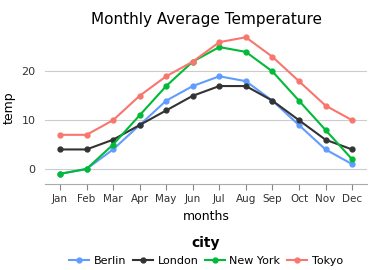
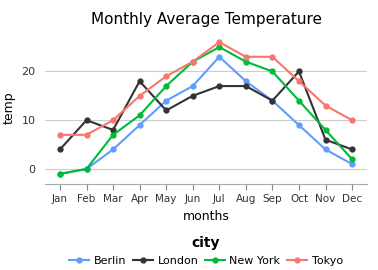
London/Feb: 4 -> 10
London/Mar: 6 -> 8
New York/Mar: 5 -> 7
London/Apr: 9 -> 18
Berlin/Jul: 19 -> 23
New York/Aug: 24 -> 22
Tokyo/Aug: 27 -> 23
London/Oct: 10 -> 20
